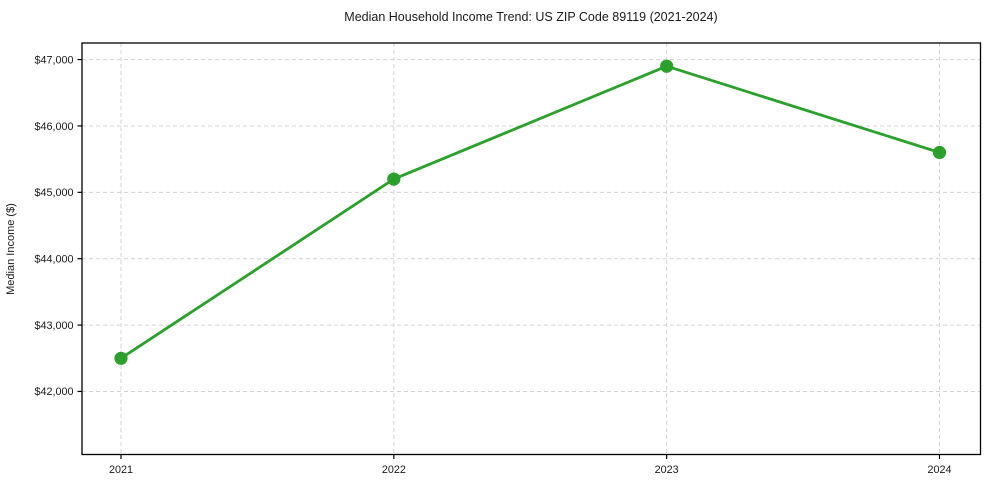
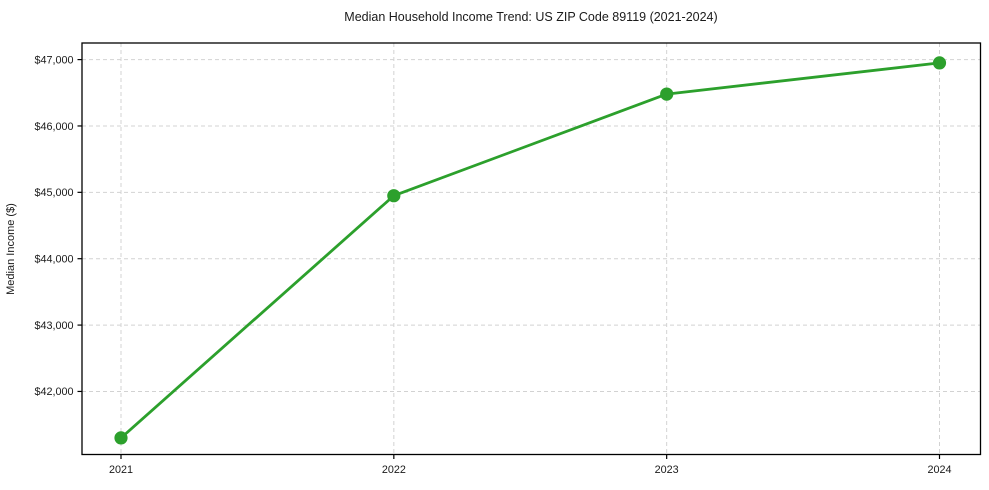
2021: $42500 -> $41300
2022: $45200 -> $45000
2023: $46900 -> $46500
2024: $45600 -> $47000
